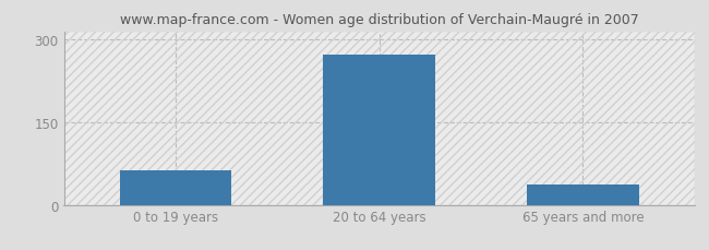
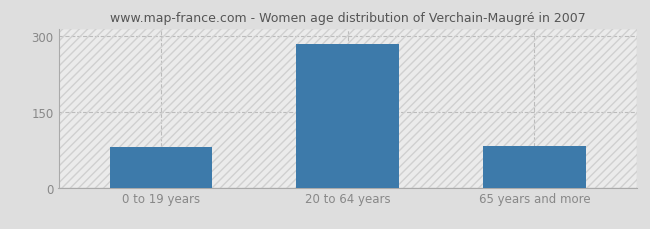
0 to 19 years: 62 -> 80
20 to 64 years: 274 -> 285
65 years and more: 36 -> 82
